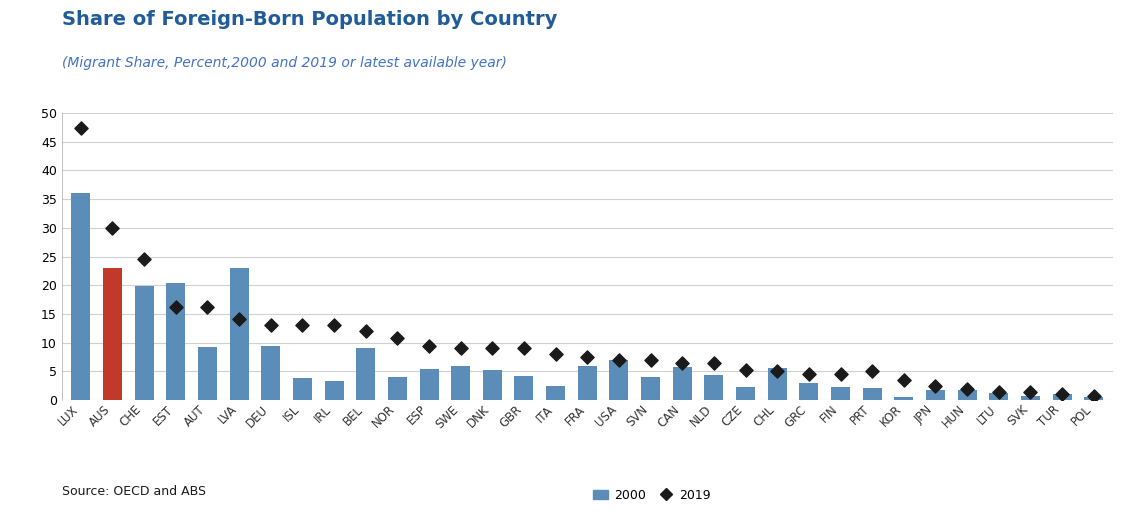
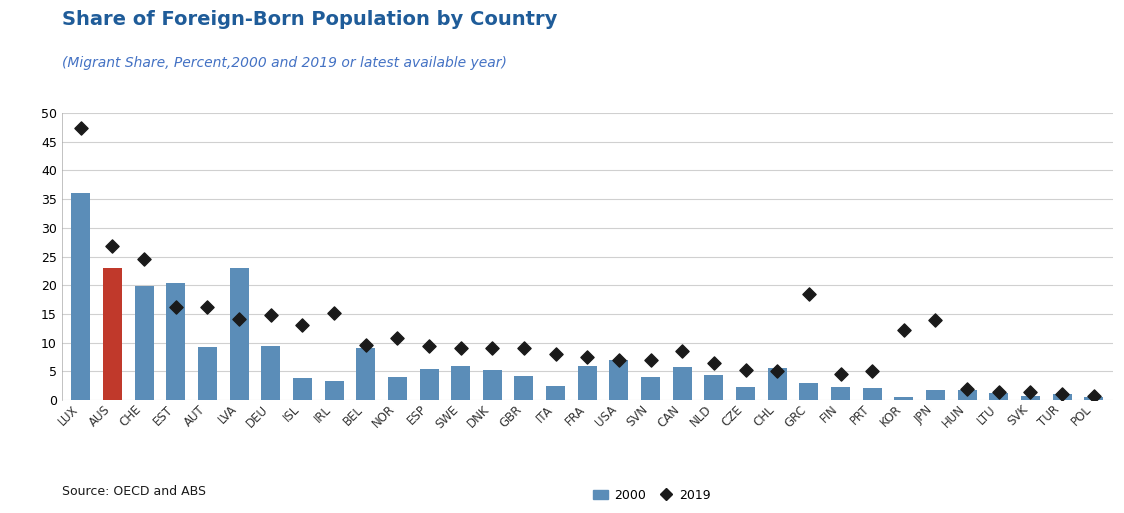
2019/AUS: 30.0 -> 26.8
2019/DEU: 13.0 -> 14.8
2019/IRL: 13.0 -> 15.2
2019/BEL: 12.0 -> 9.6
2019/CAN: 6.5 -> 8.6
2019/GRC: 4.5 -> 18.4
2019/KOR: 3.5 -> 12.2
2019/JPN: 2.5 -> 14.0
